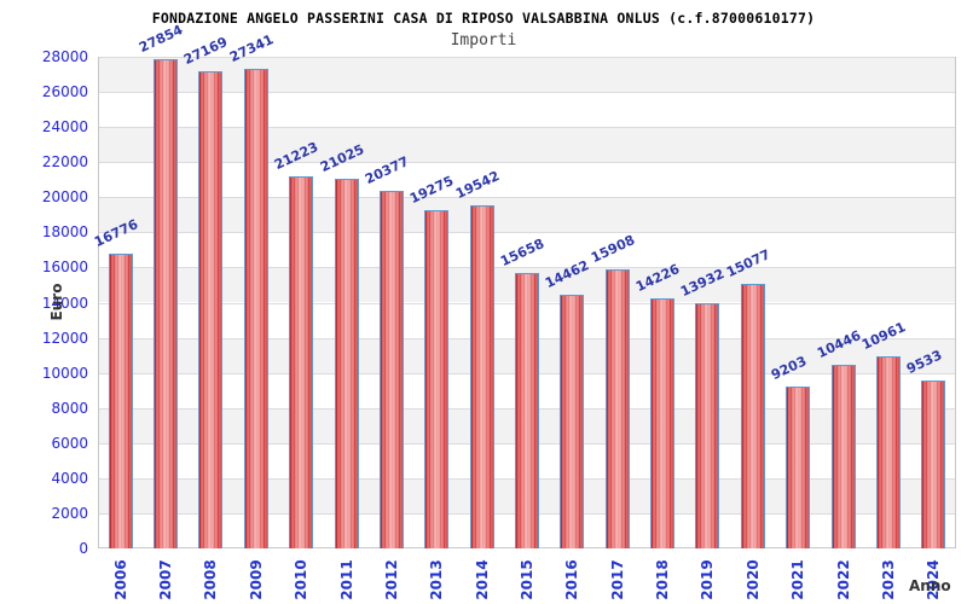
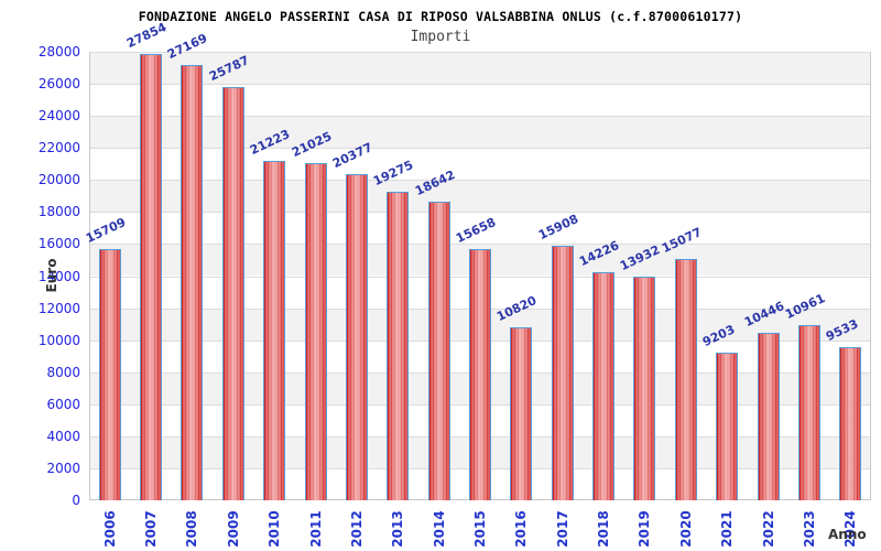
2006: 16776 -> 15709
2009: 27341 -> 25787
2014: 19542 -> 18642
2016: 14462 -> 10820
